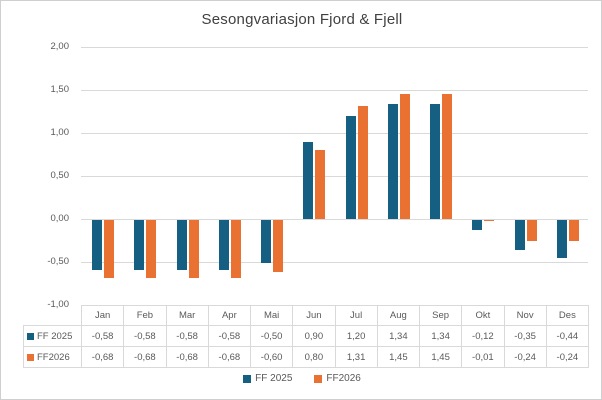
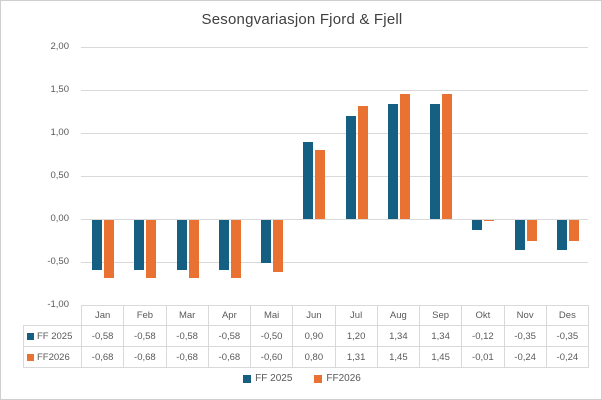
FF 2025/Des: -0,44 -> -0,35
